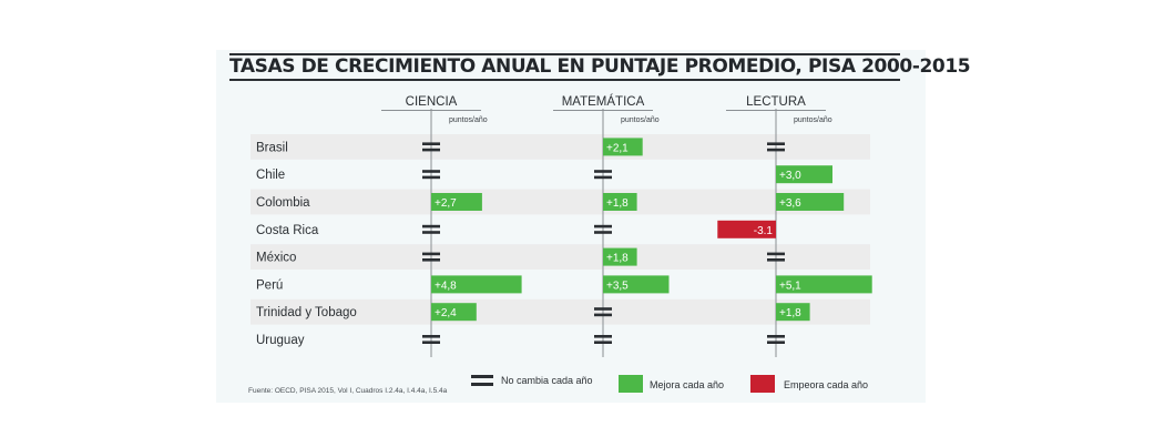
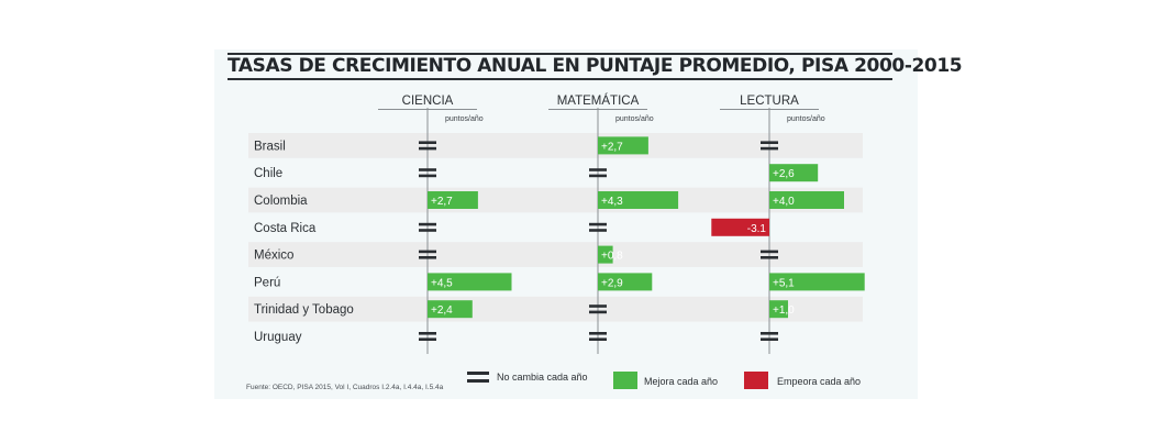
MATEMÁTICA/Brasil: +2,1 -> +2,7
LECTURA/Chile: +3,0 -> +2,6
MATEMÁTICA/Colombia: +1,8 -> +4,3
LECTURA/Colombia: +3,6 -> +4,0
MATEMÁTICA/México: +1,8 -> +0,8
CIENCIA/Perú: +4,8 -> +4,5
MATEMÁTICA/Perú: +3,5 -> +2,9
LECTURA/Trinidad y Tobago: +1,8 -> +1,0
